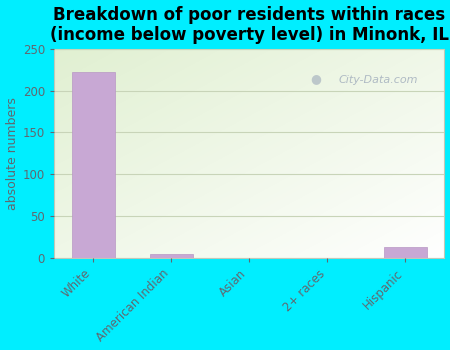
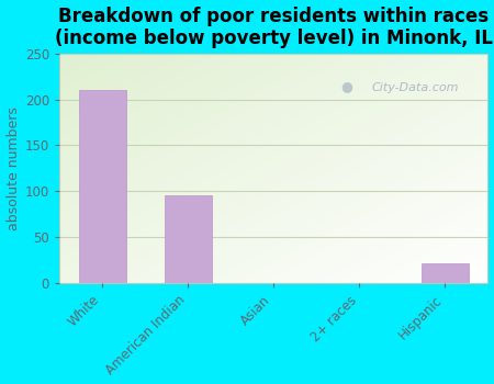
White: 222 -> 210
American Indian: 5 -> 96
Hispanic: 13 -> 22
